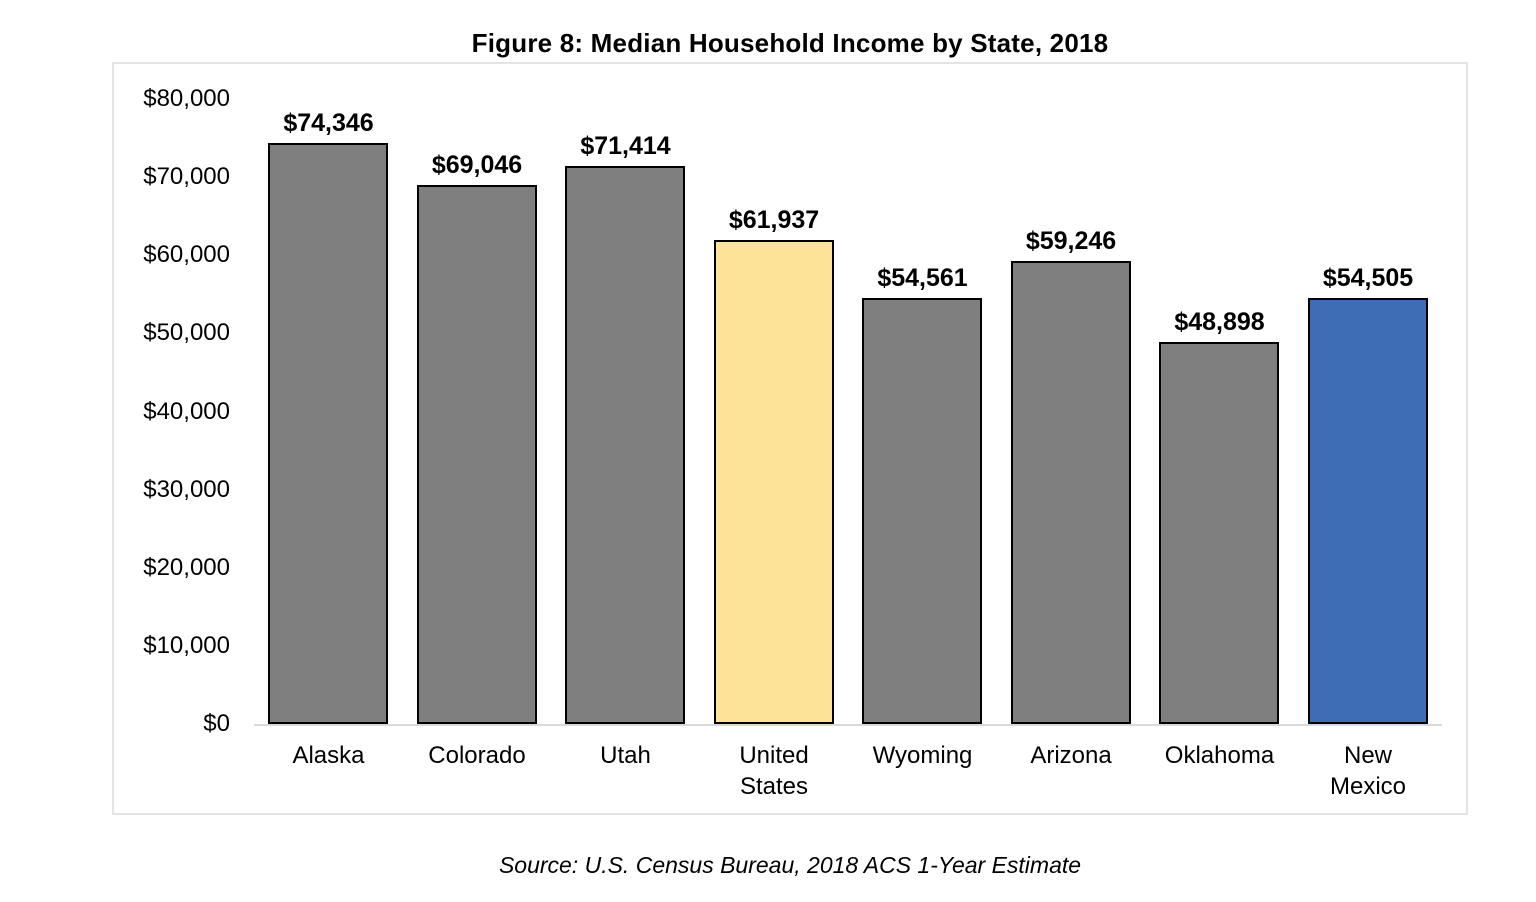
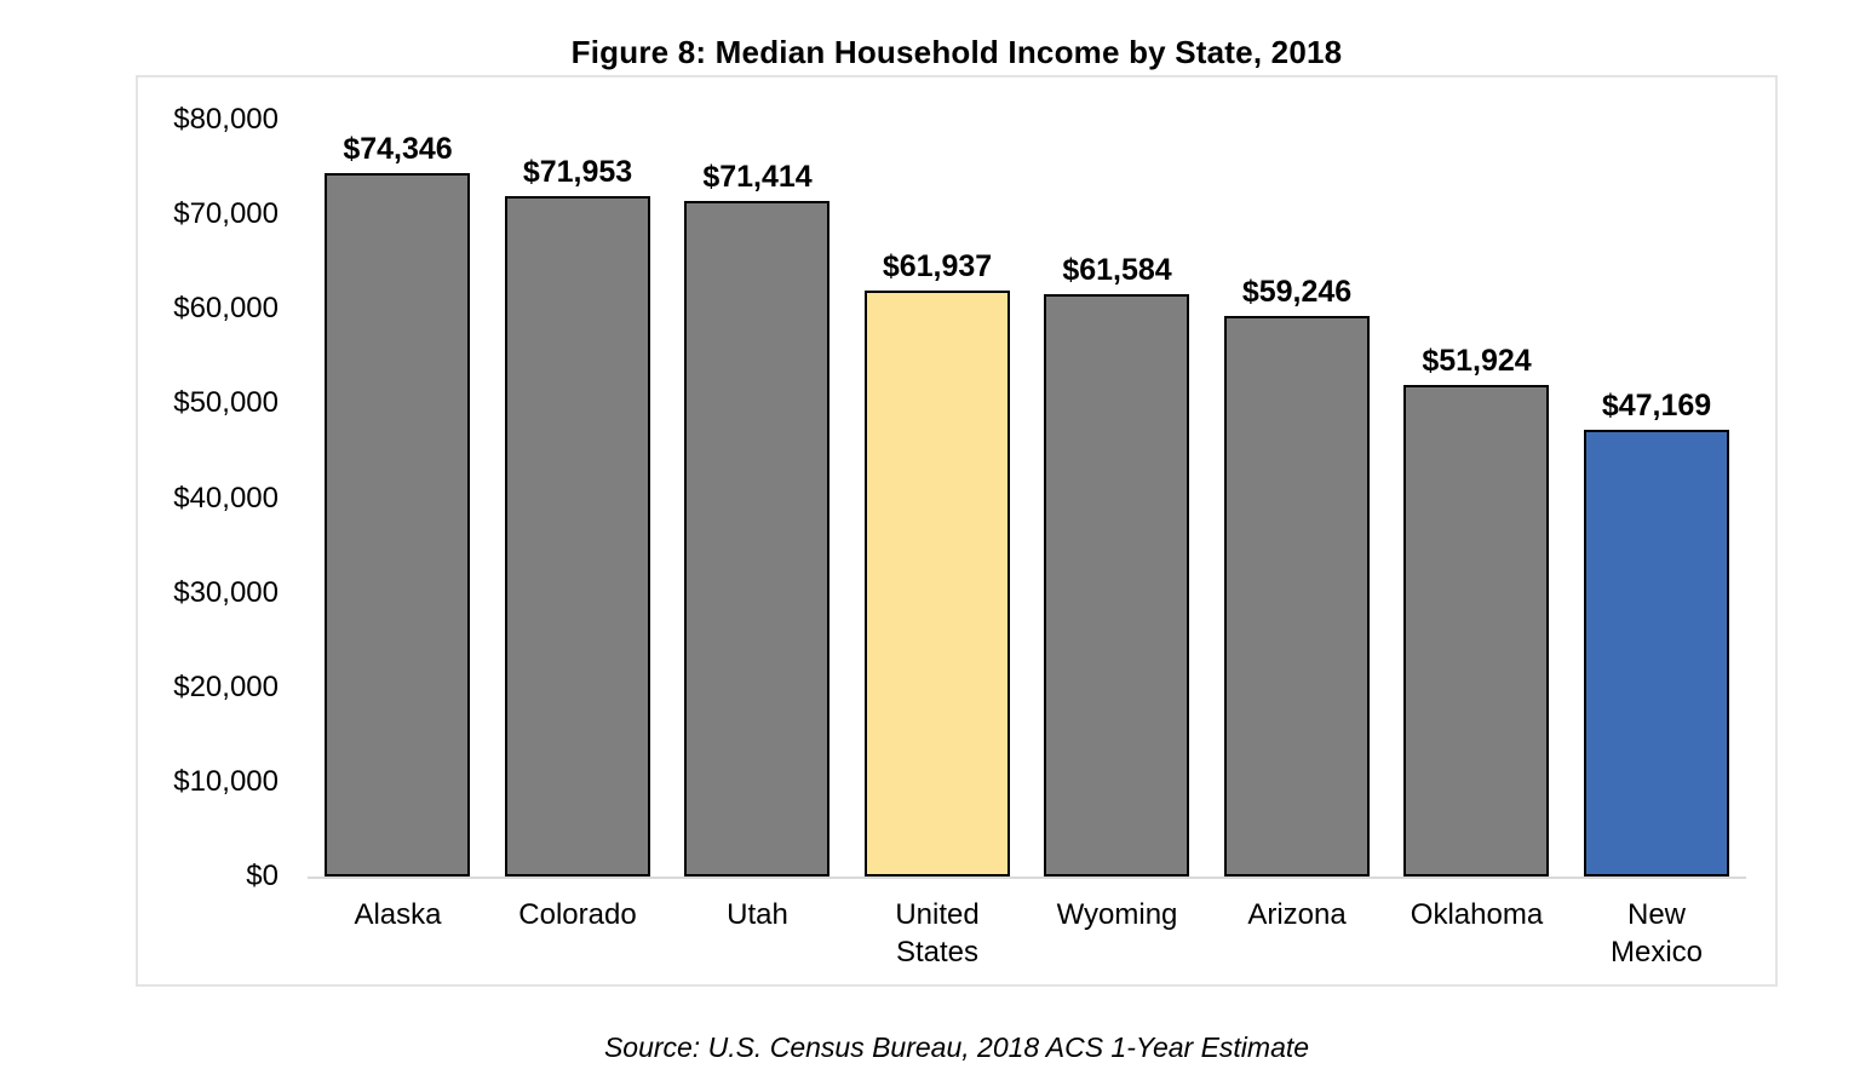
Colorado: $69,046 -> $71,953
Wyoming: $54,561 -> $61,584
Oklahoma: $48,898 -> $51,924
New Mexico: $54,505 -> $47,169
